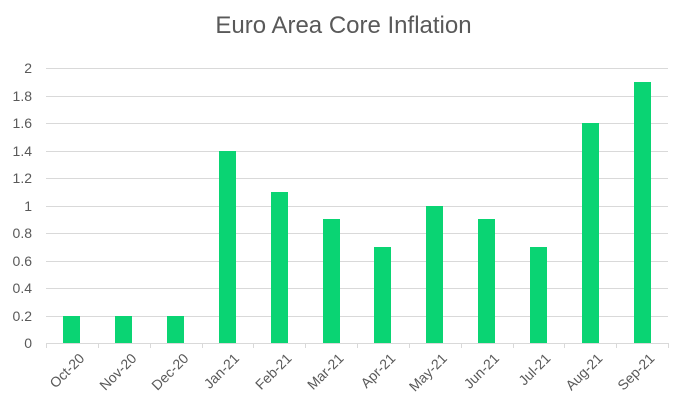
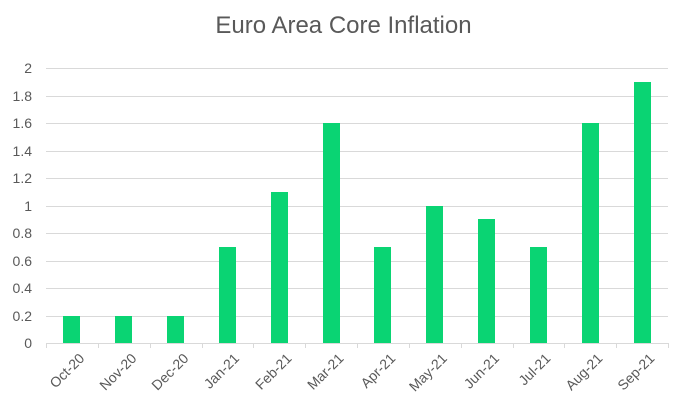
Jan-21: 1.4 -> 0.7
Mar-21: 0.9 -> 1.6
